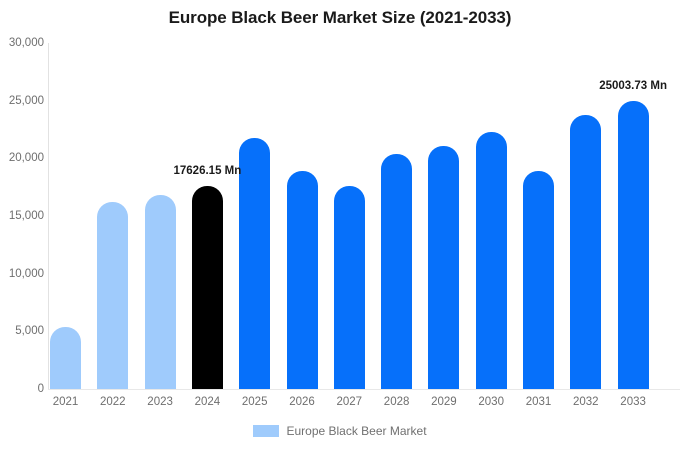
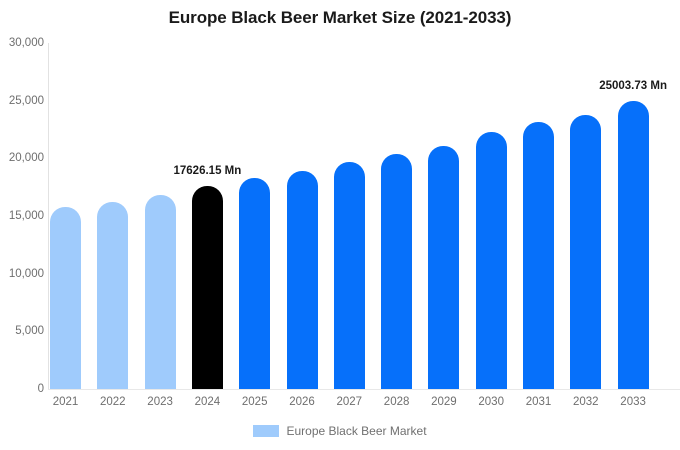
2021: 5400 -> 15800
2025: 21800 -> 18300
2027: 17600 -> 19700
2031: 18900 -> 23200
